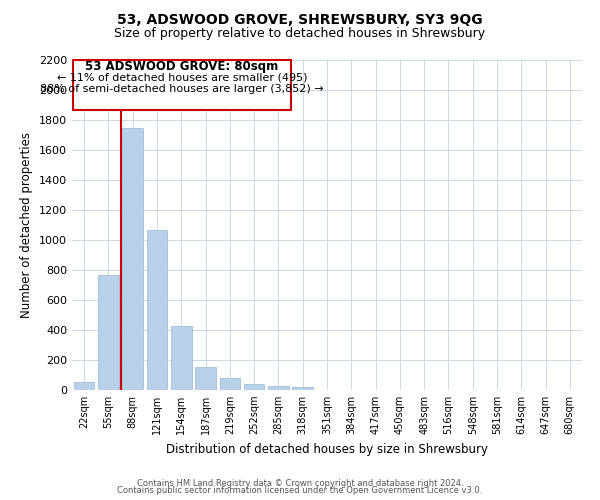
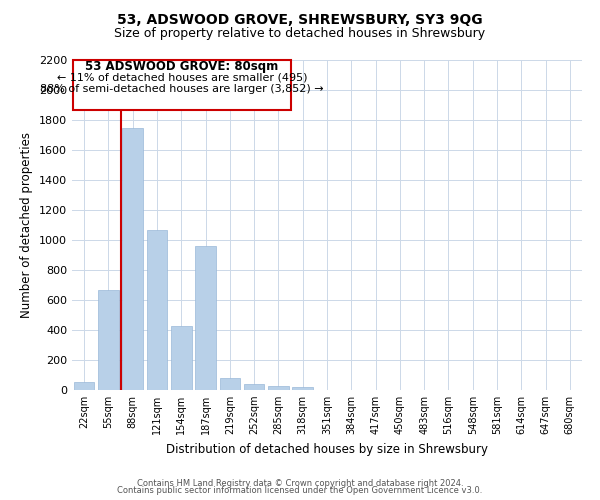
55sqm: 770 -> 670
187sqm: 160 -> 960
